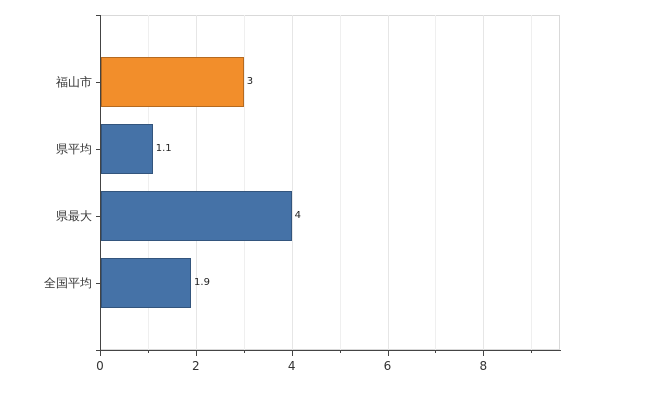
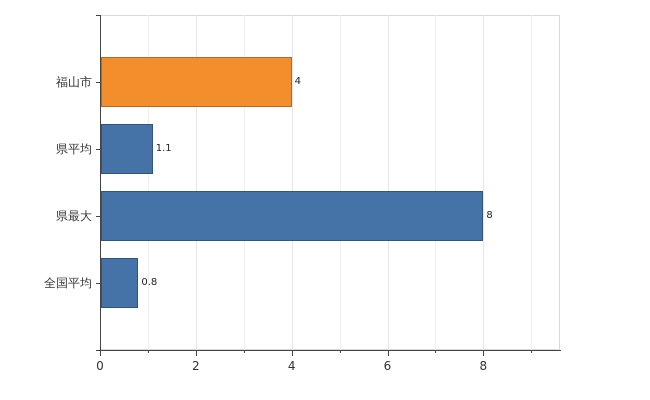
福山市: 3 -> 4
県最大: 4 -> 8
全国平均: 1.9 -> 0.8
